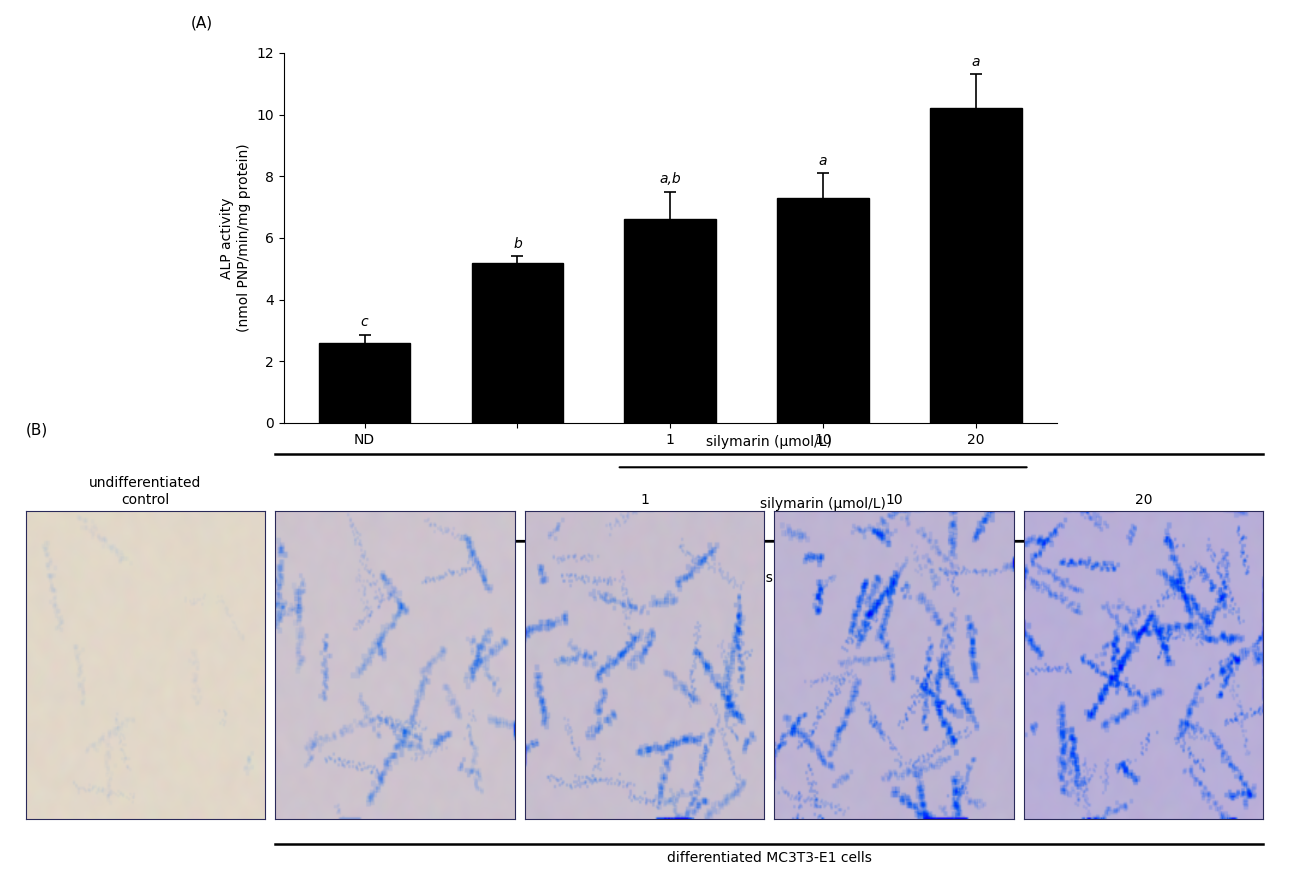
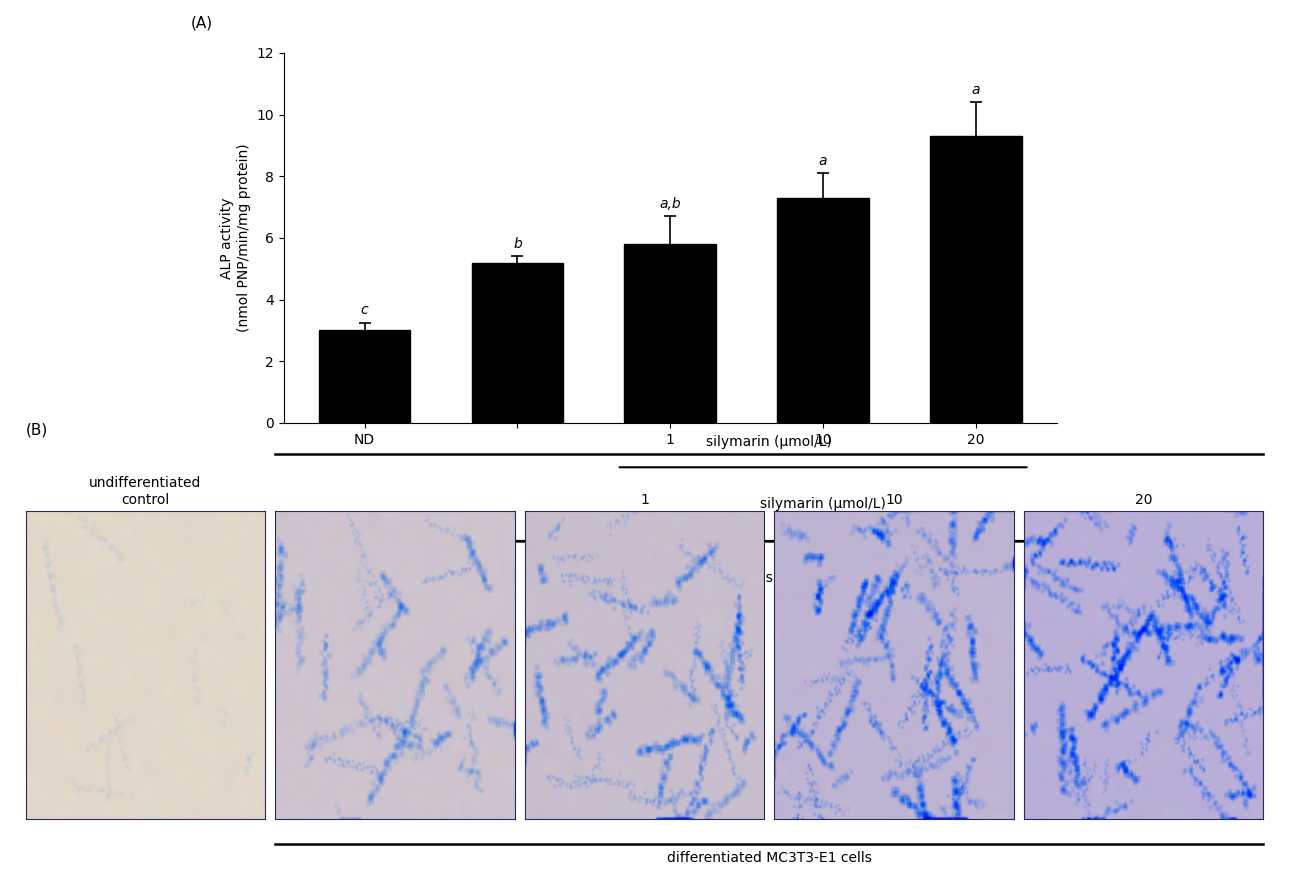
ND: 2.6 -> 3.0
1: 6.6 -> 5.8
20: 10.2 -> 9.3
